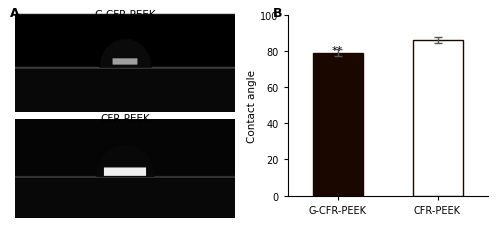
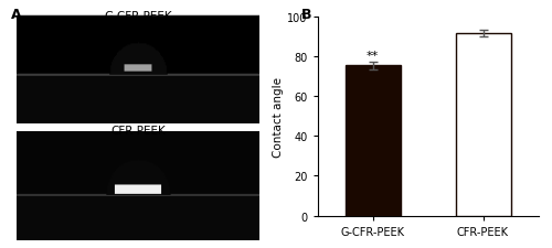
G-CFR-PEEK: 79 -> 76
CFR-PEEK: 86 -> 92
